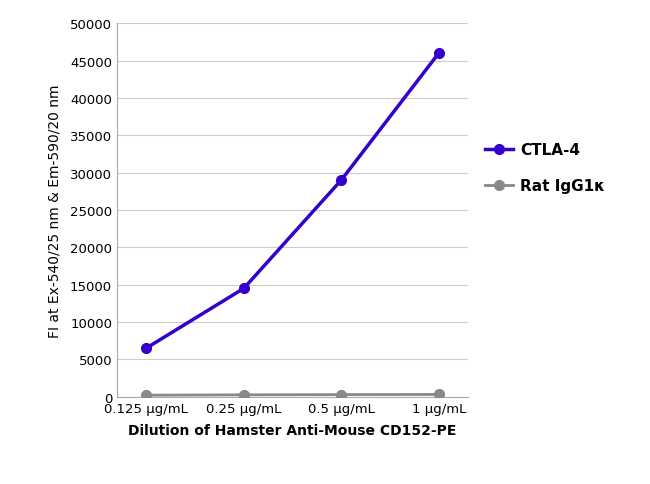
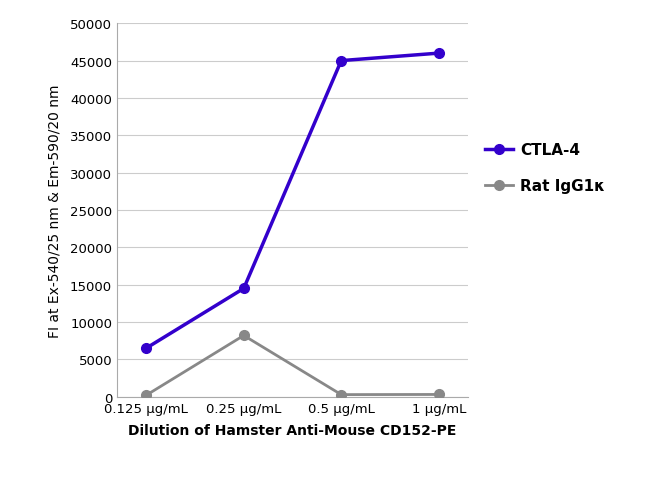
Rat IgG1κ/0.25 μg/mL: 200 -> 8200
CTLA-4/0.5 μg/mL: 29000 -> 45000
